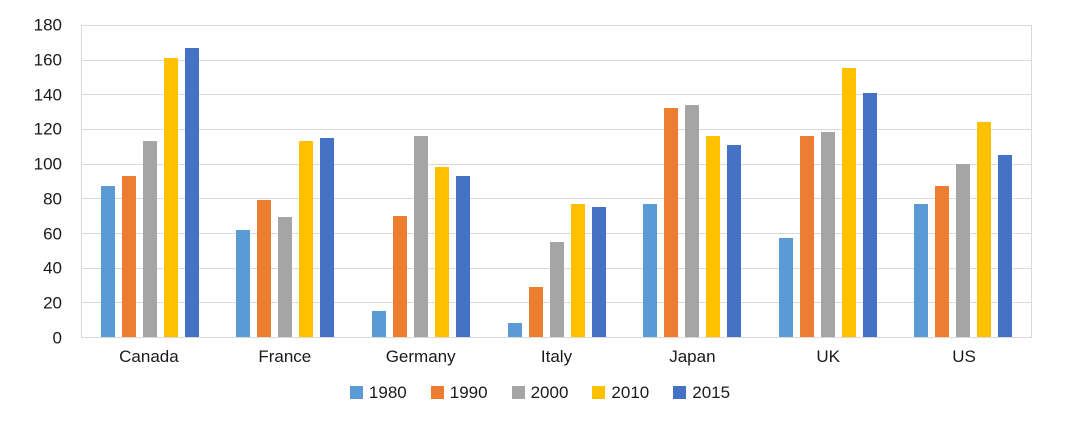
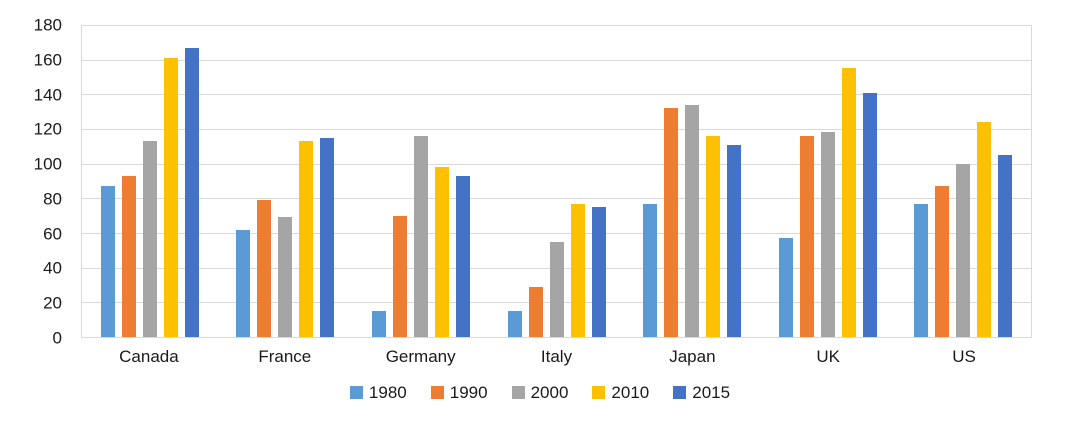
1980/Italy: 8 -> 15
